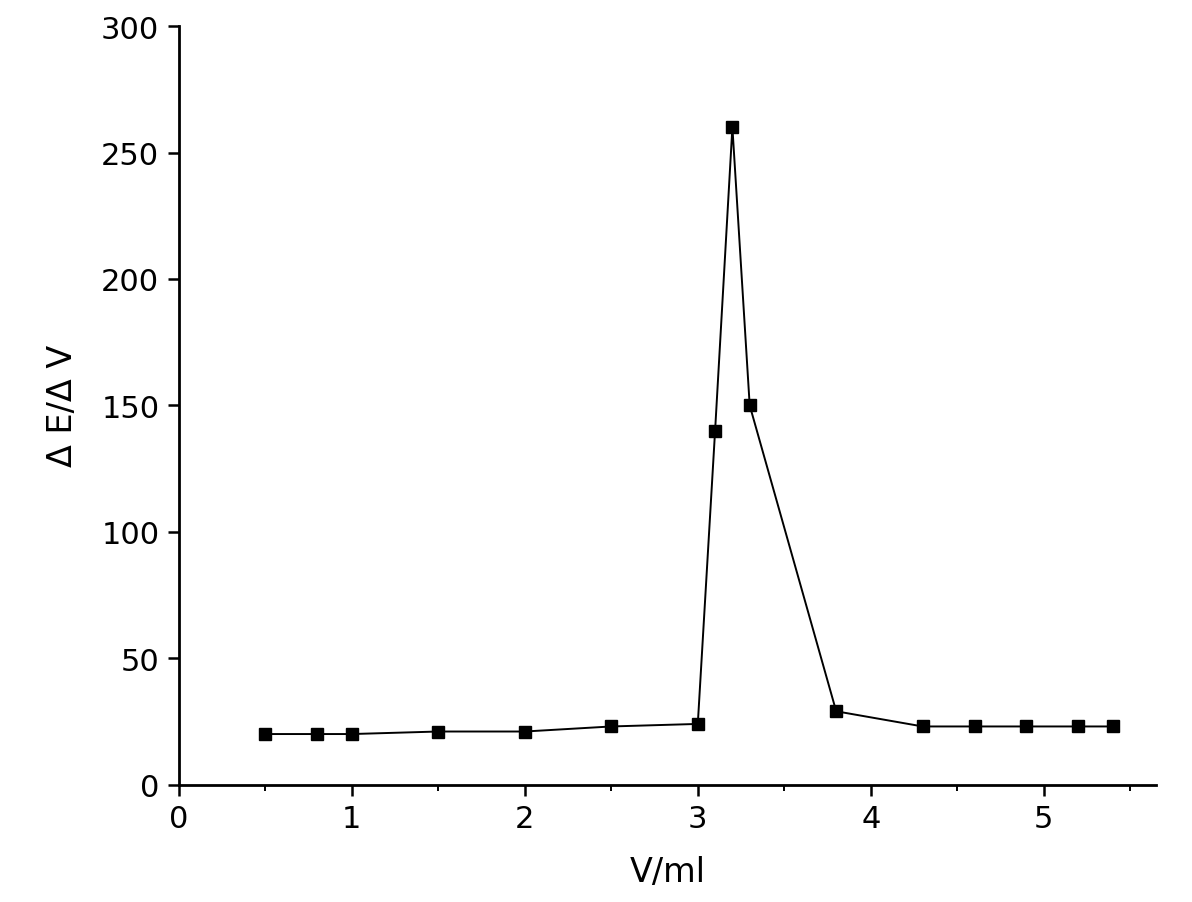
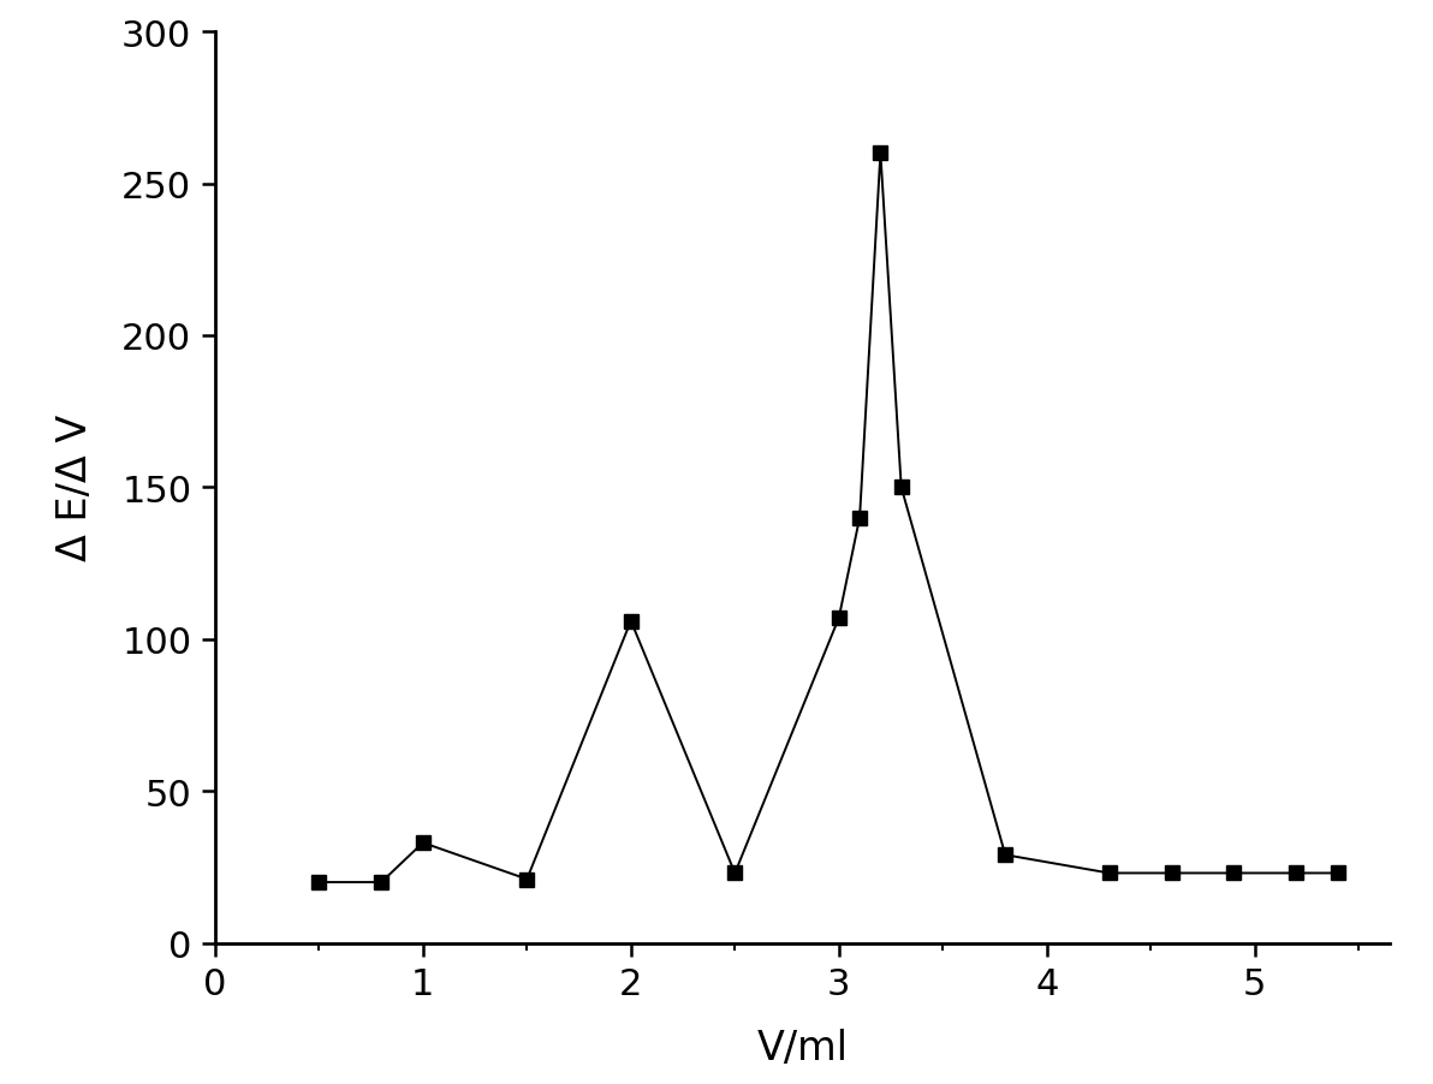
1: 20 -> 33
2: 21 -> 106
3: 24 -> 107
